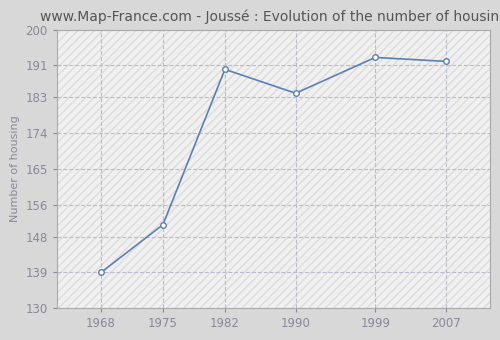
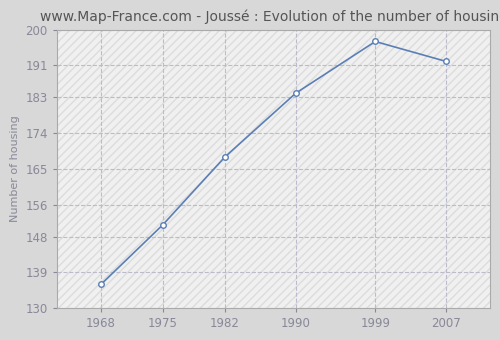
1968: 139 -> 136
1982: 190 -> 168
1999: 193 -> 197
